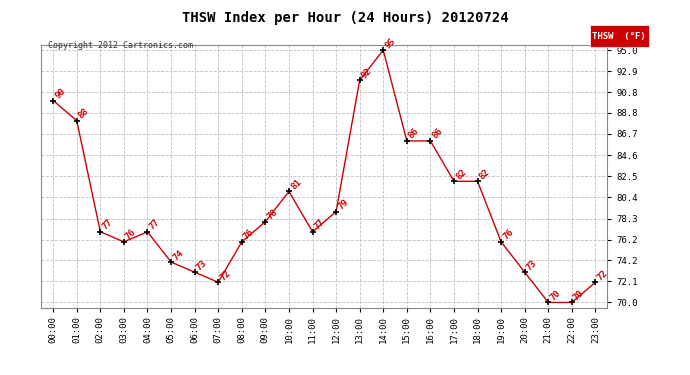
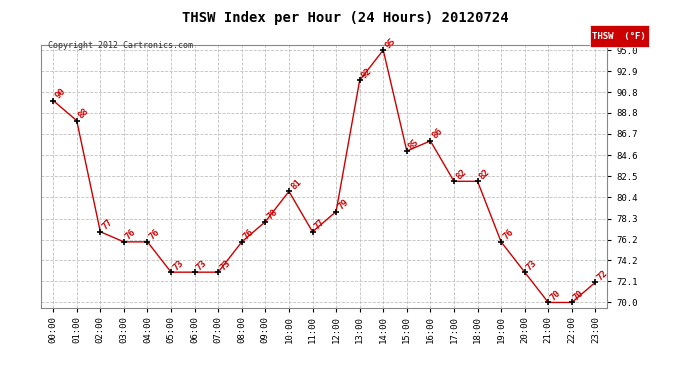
04:00: 77 -> 76
05:00: 74 -> 73
07:00: 72 -> 73
15:00: 86 -> 85
